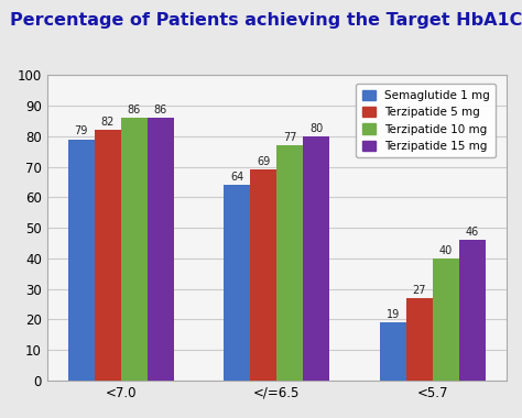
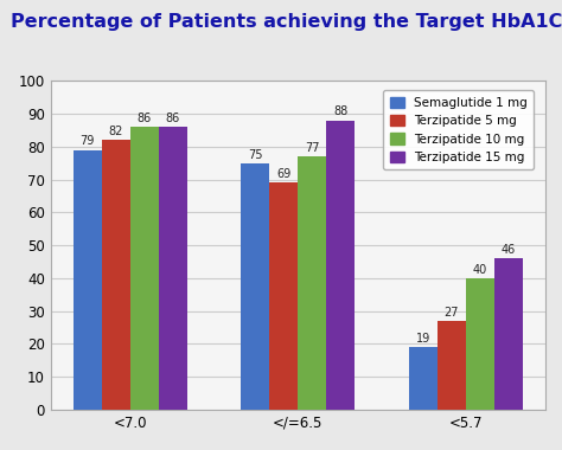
Semaglutide 1 mg/</=6.5: 64 -> 75
Terzipatide 15 mg/</=6.5: 80 -> 88
